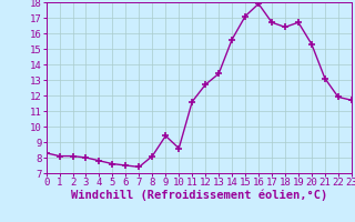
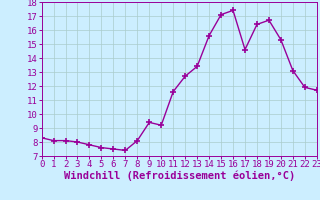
10: 8.6 -> 9.2
16: 17.9 -> 17.4
17: 16.7 -> 14.6
